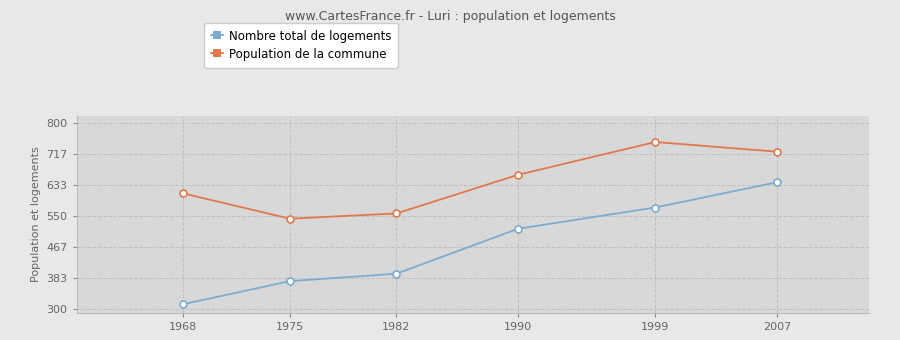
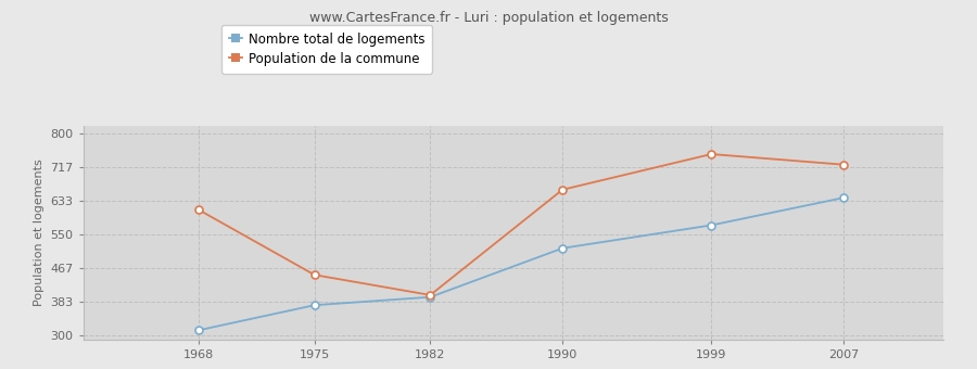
Population de la commune/1975: 543 -> 450
Population de la commune/1982: 557 -> 400
